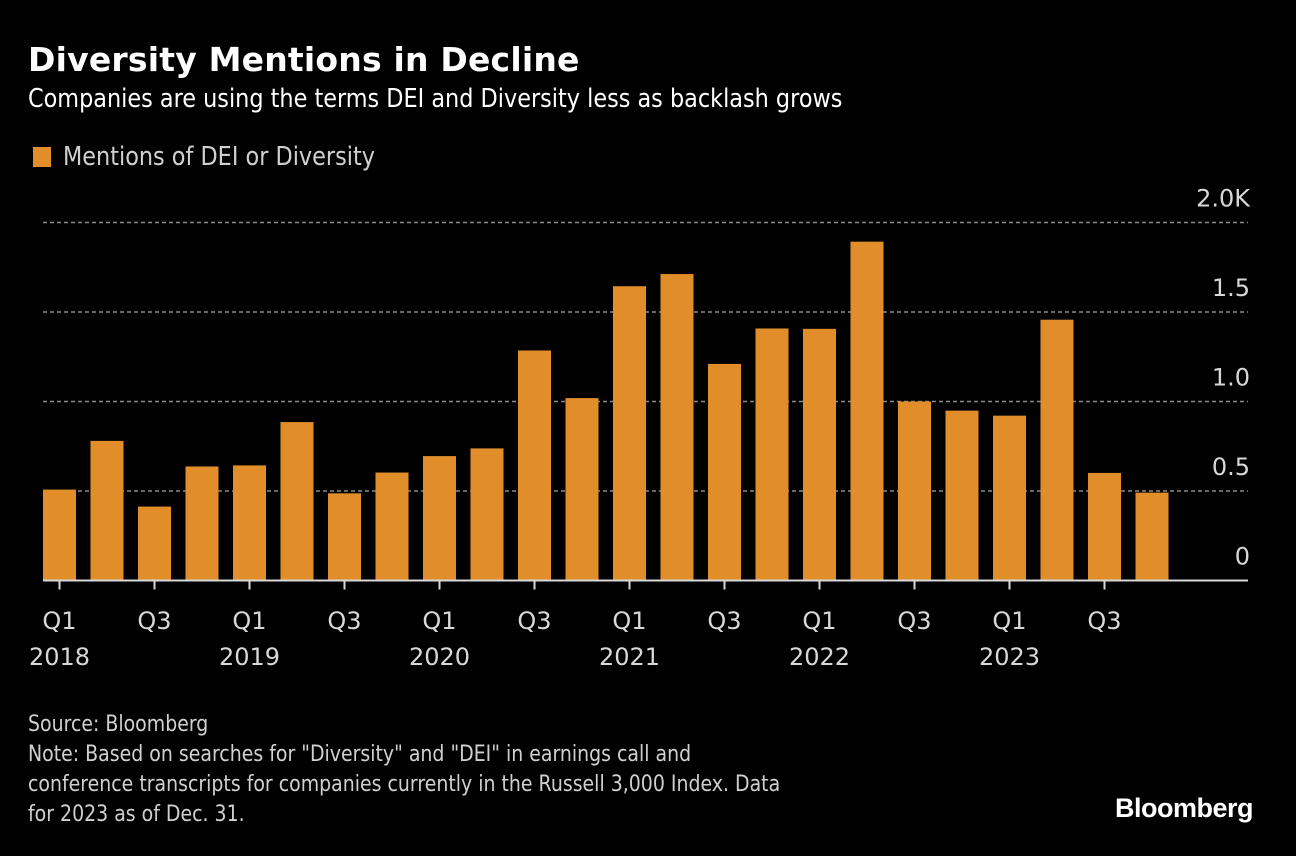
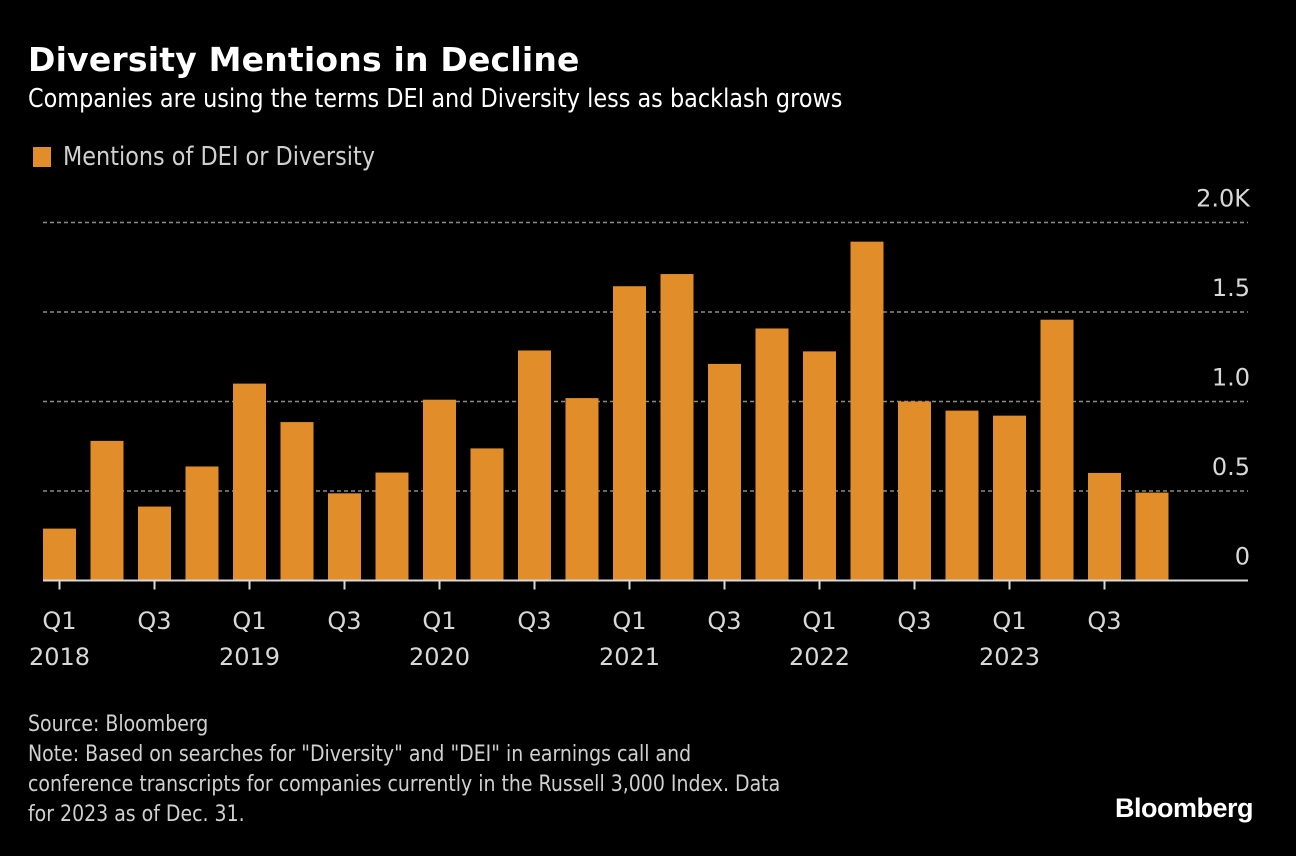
Q1 2018: 0.51K -> 0.29K
Q1 2019: 0.64K -> 1.10K
Q1 2020: 0.70K -> 1.01K
Q1 2022: 1.41K -> 1.28K
